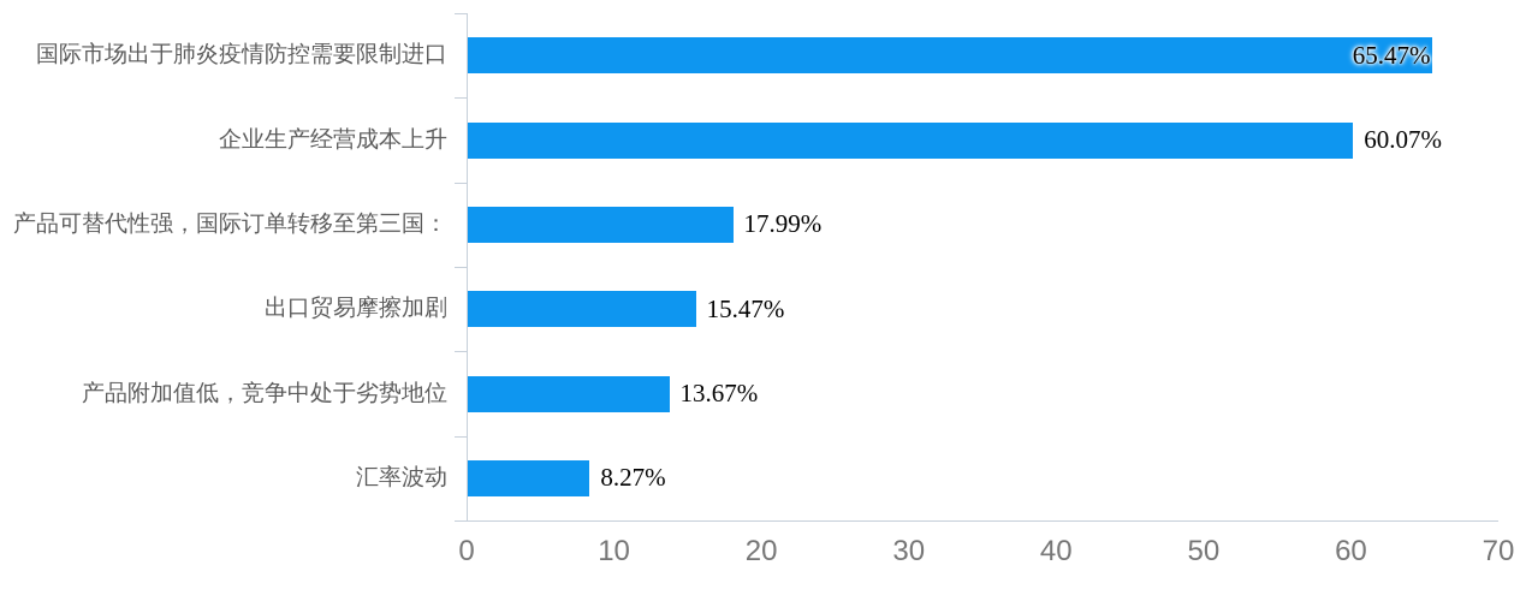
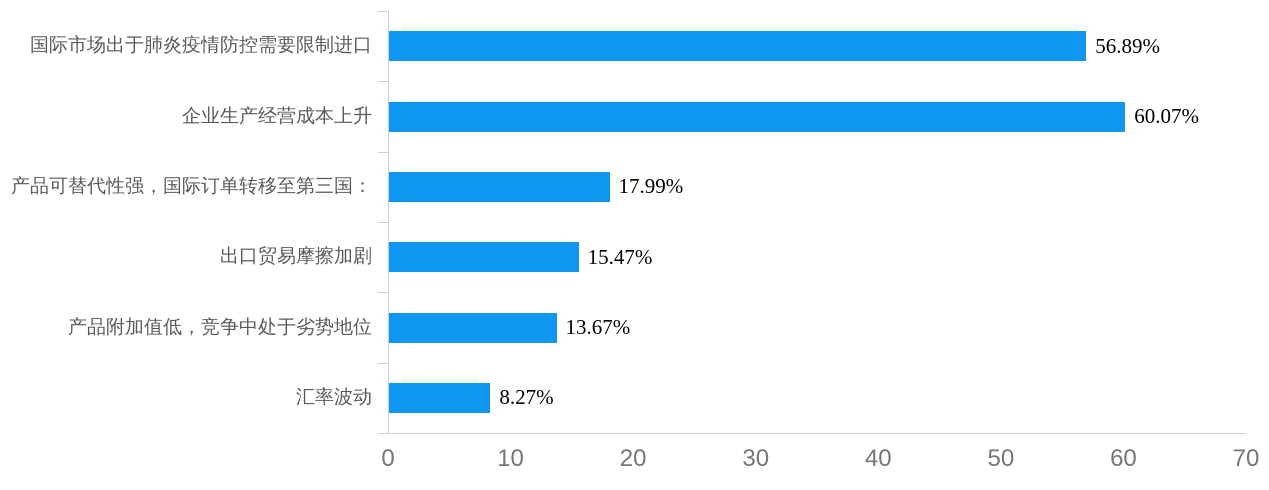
国际市场出于肺炎疫情防控需要限制进口: 65.47% -> 56.89%
